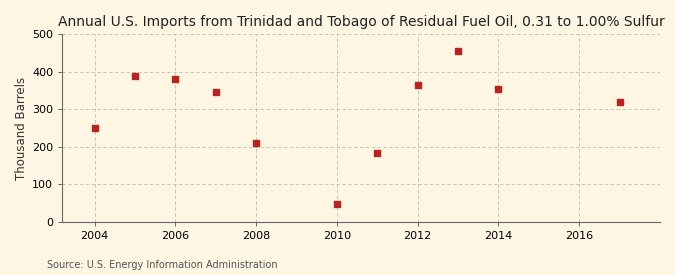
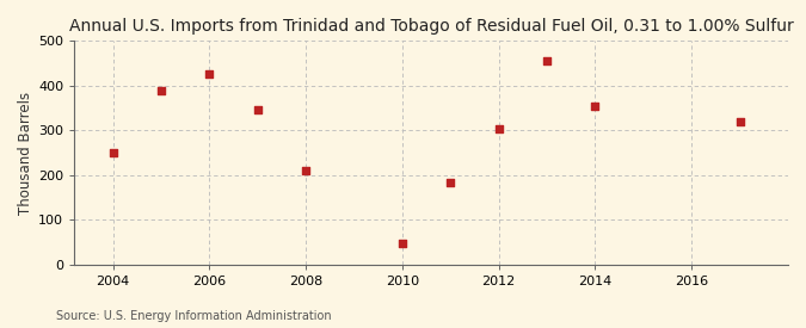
2006: 380 -> 425
2012: 365 -> 303
